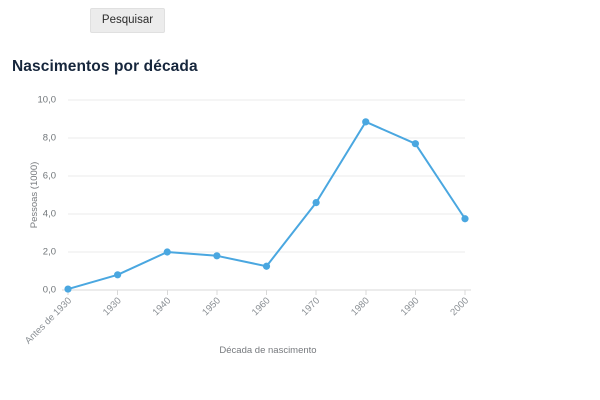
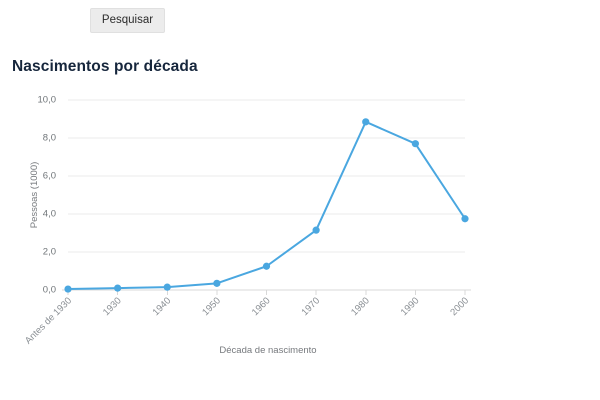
1930: 0,8 -> 0,1
1940: 2,0 -> 0,1
1950: 1,8 -> 0,3
1970: 4,6 -> 3,1
